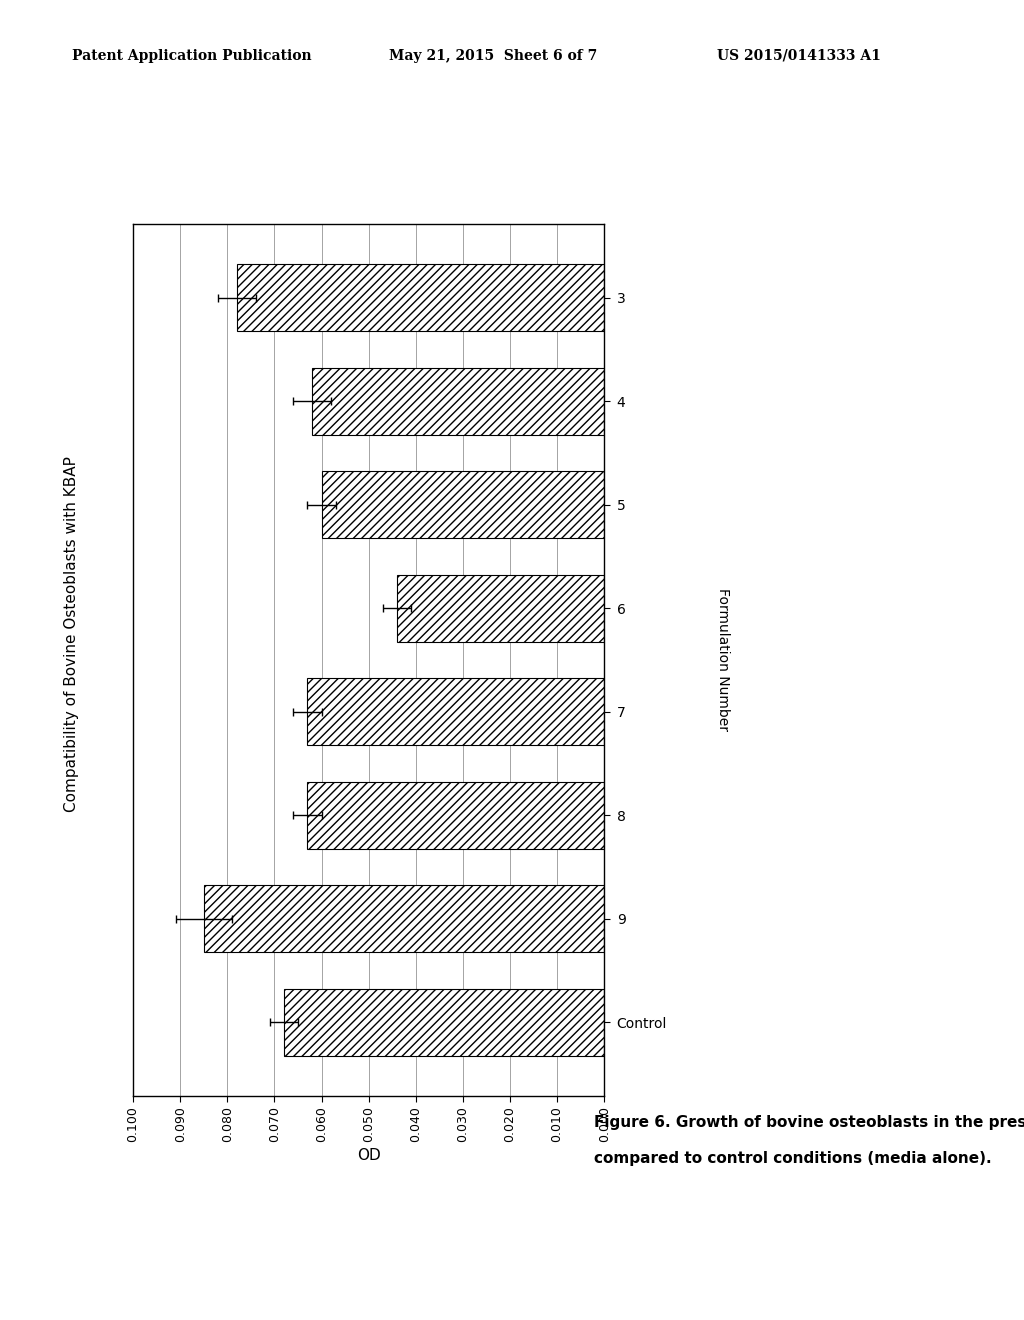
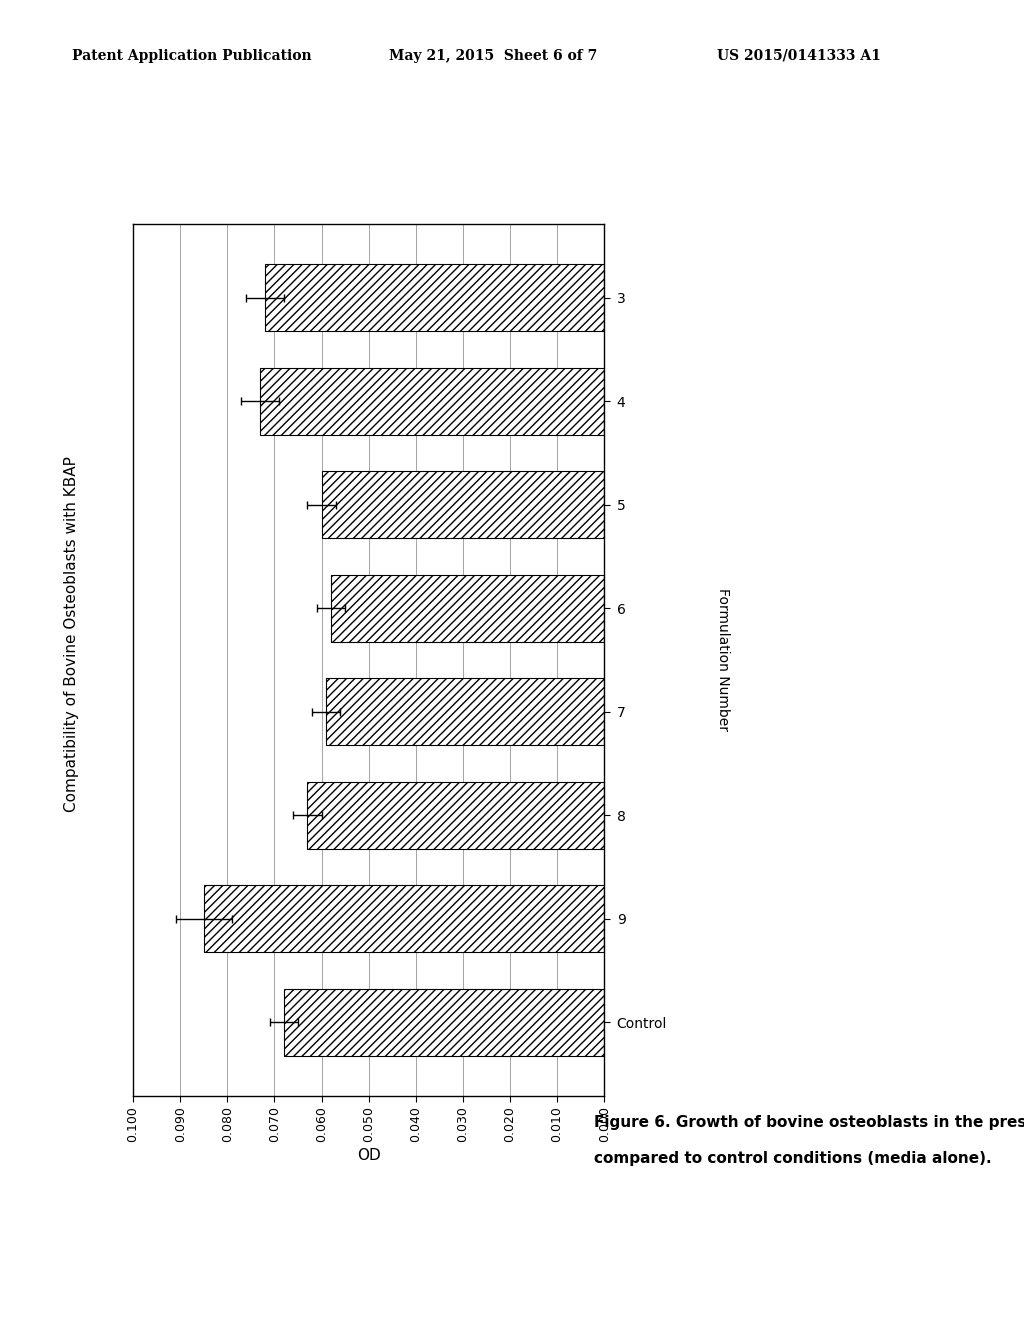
3: 0.078 -> 0.072
4: 0.062 -> 0.073
6: 0.044 -> 0.058
7: 0.063 -> 0.059
